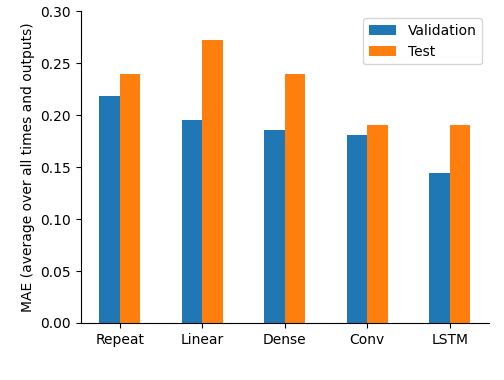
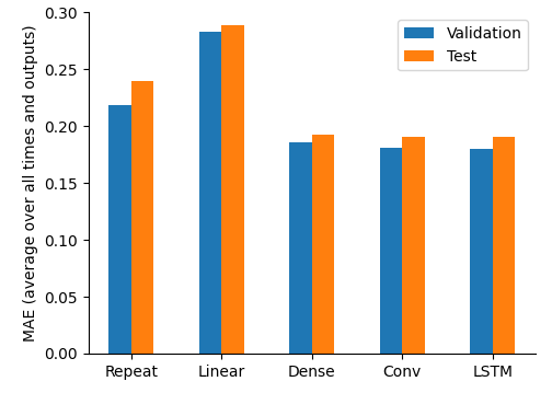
Validation/Linear: 0.195 -> 0.283
Test/Linear: 0.272 -> 0.289
Test/Dense: 0.240 -> 0.193
Validation/LSTM: 0.144 -> 0.180
